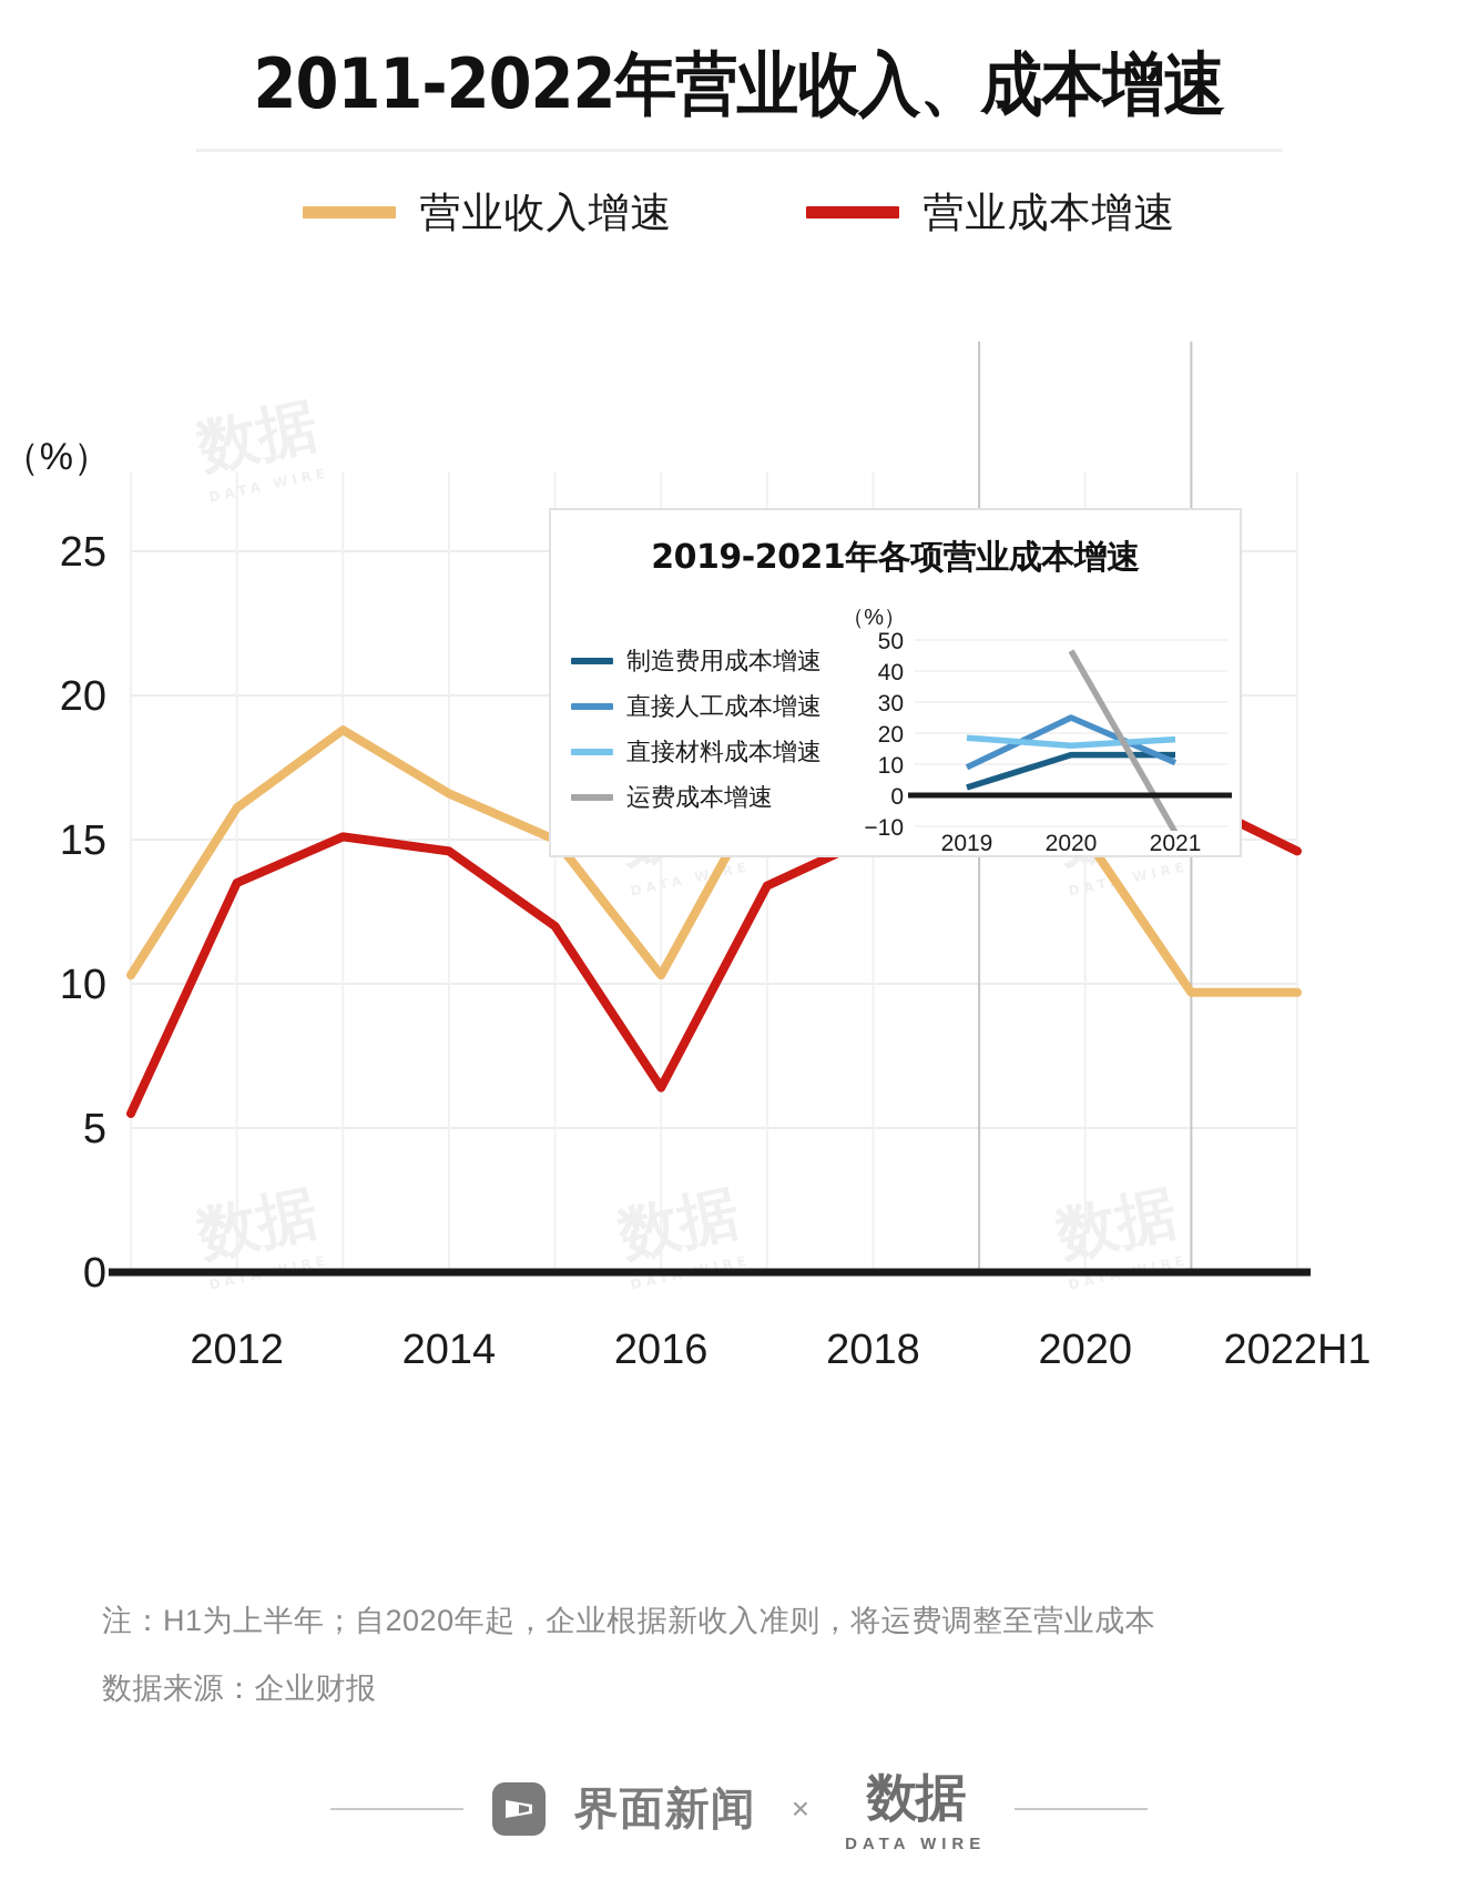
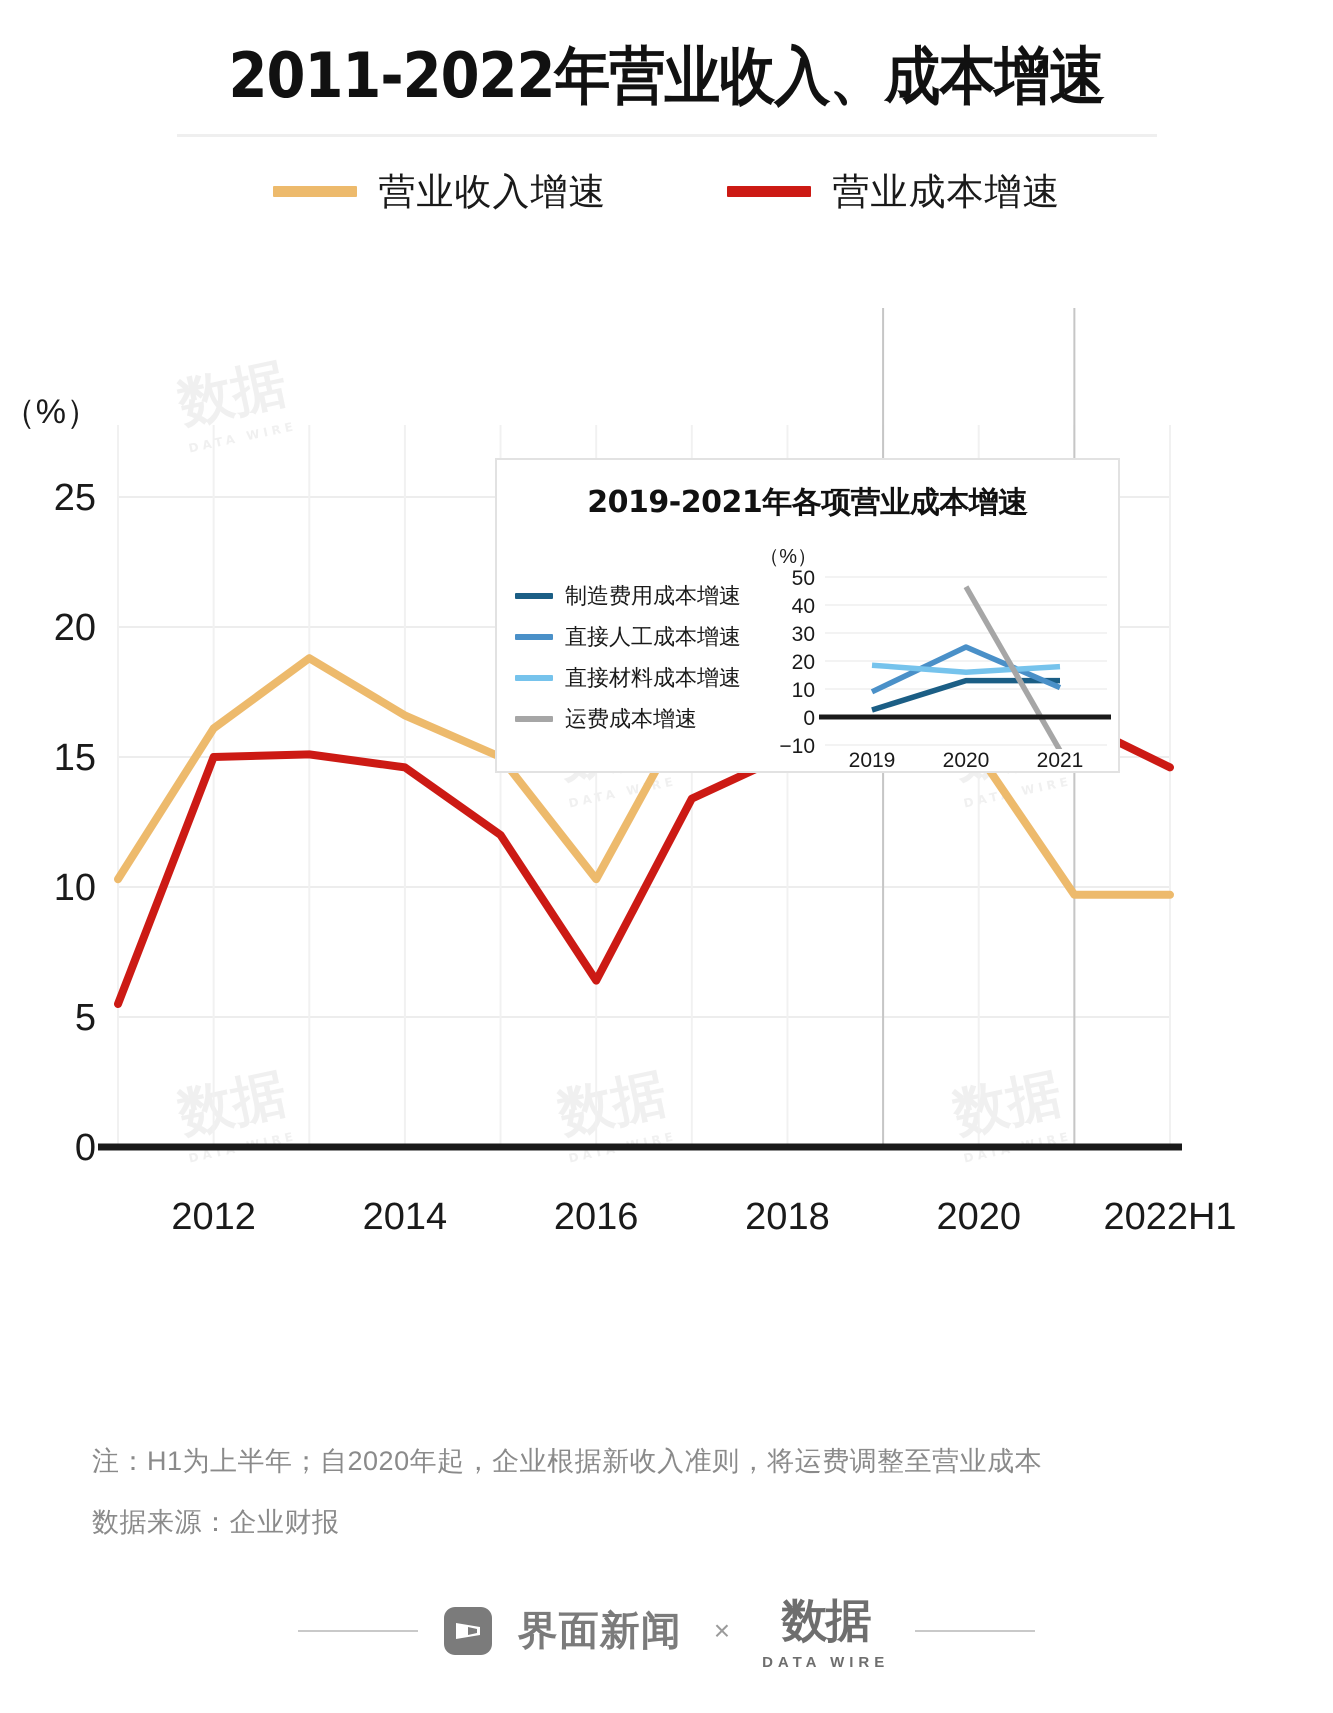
营业成本增速/2012: 14 -> 15
营业收入增速/2019: 16 -> 18
营业成本增速/2020: 22 -> 23
